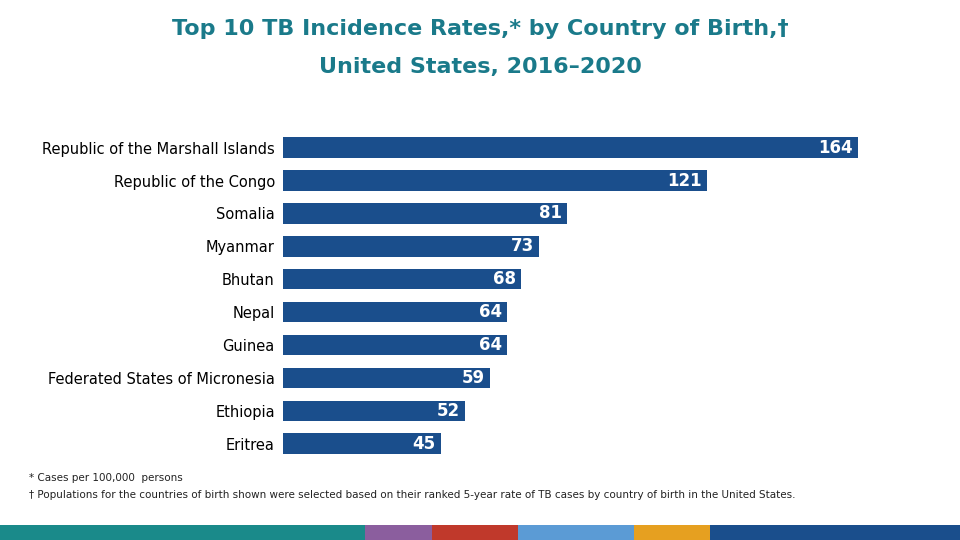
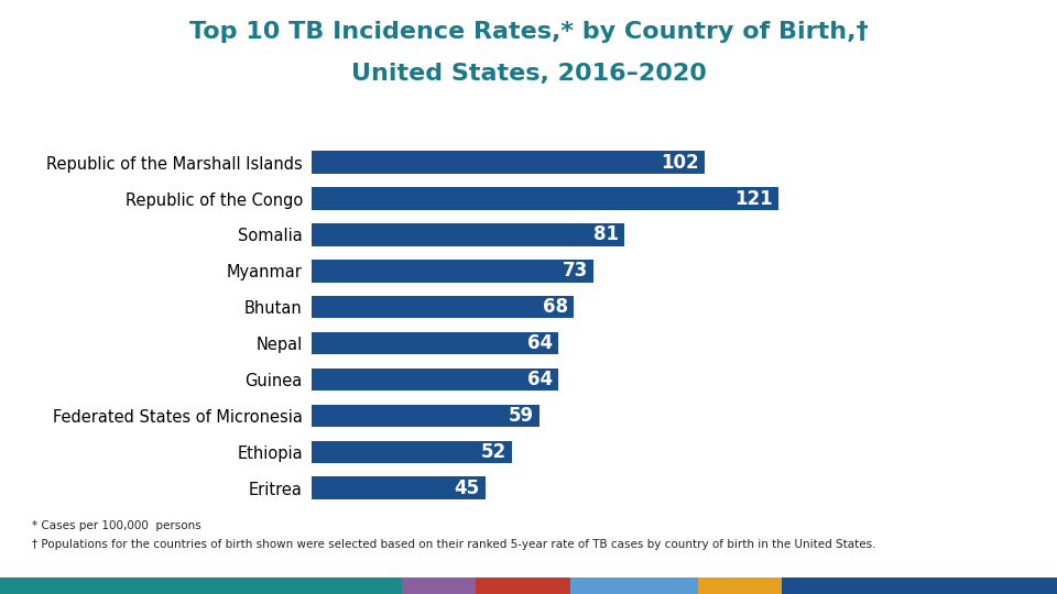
Republic of the Marshall Islands: 164 -> 102
